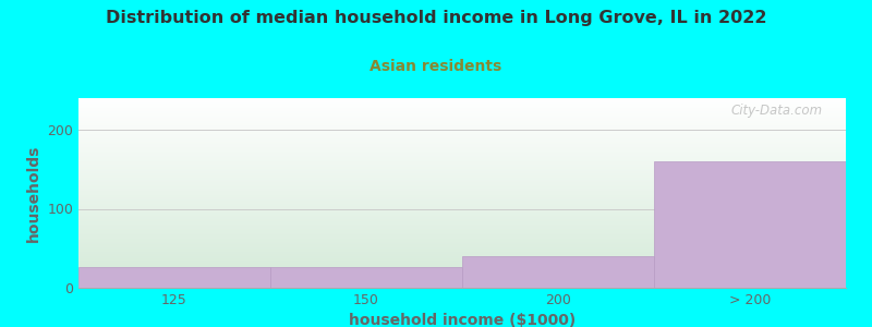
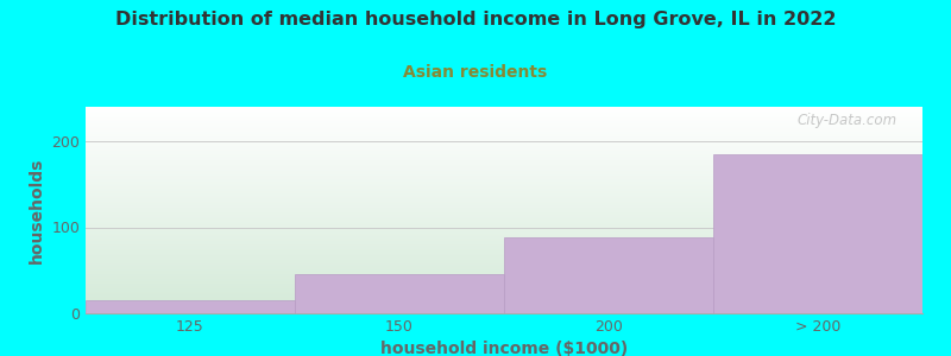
125: 26 -> 15
150: 26 -> 45
200: 40 -> 88
> 200: 160 -> 185
